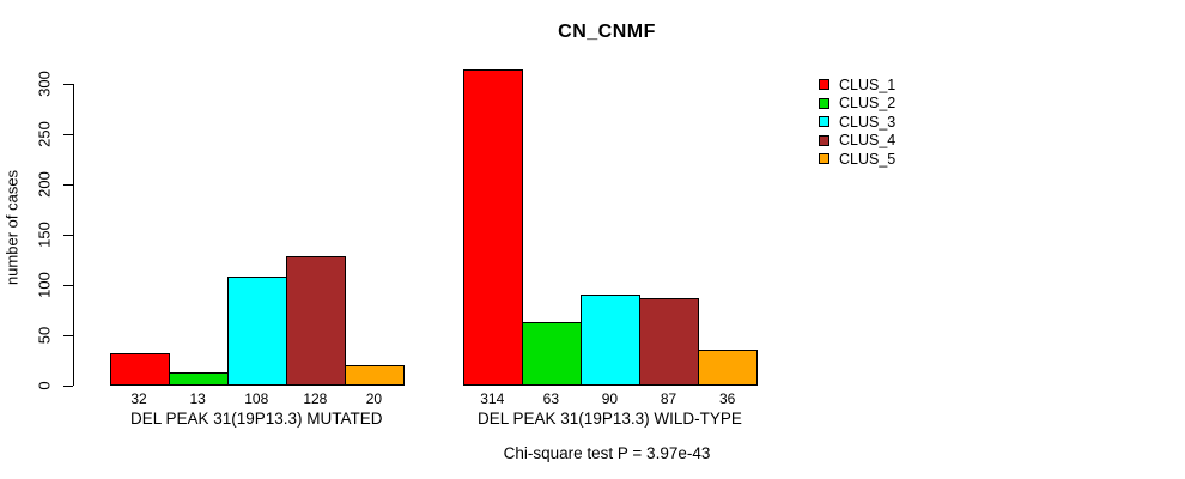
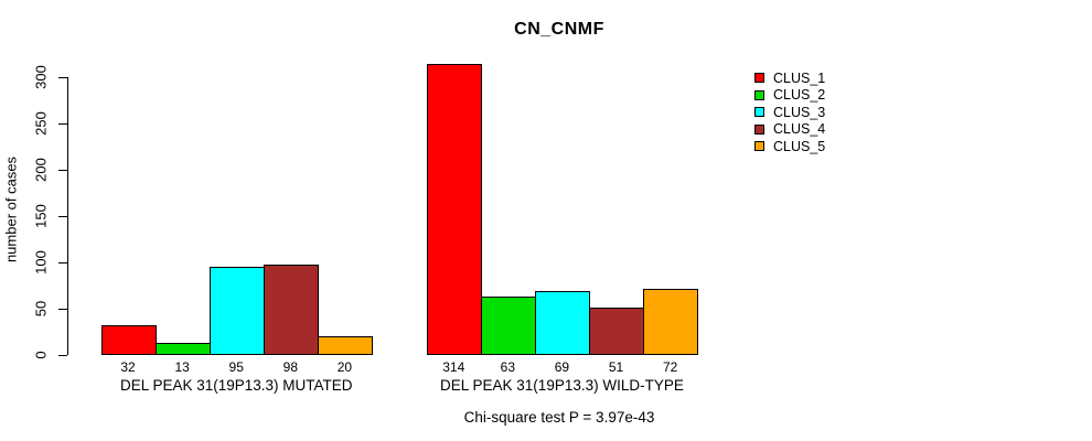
CLUS_3/DEL PEAK 31(19P13.3) MUTATED: 108 -> 95
CLUS_4/DEL PEAK 31(19P13.3) MUTATED: 128 -> 98
CLUS_3/DEL PEAK 31(19P13.3) WILD-TYPE: 90 -> 69
CLUS_4/DEL PEAK 31(19P13.3) WILD-TYPE: 87 -> 51
CLUS_5/DEL PEAK 31(19P13.3) WILD-TYPE: 36 -> 72
